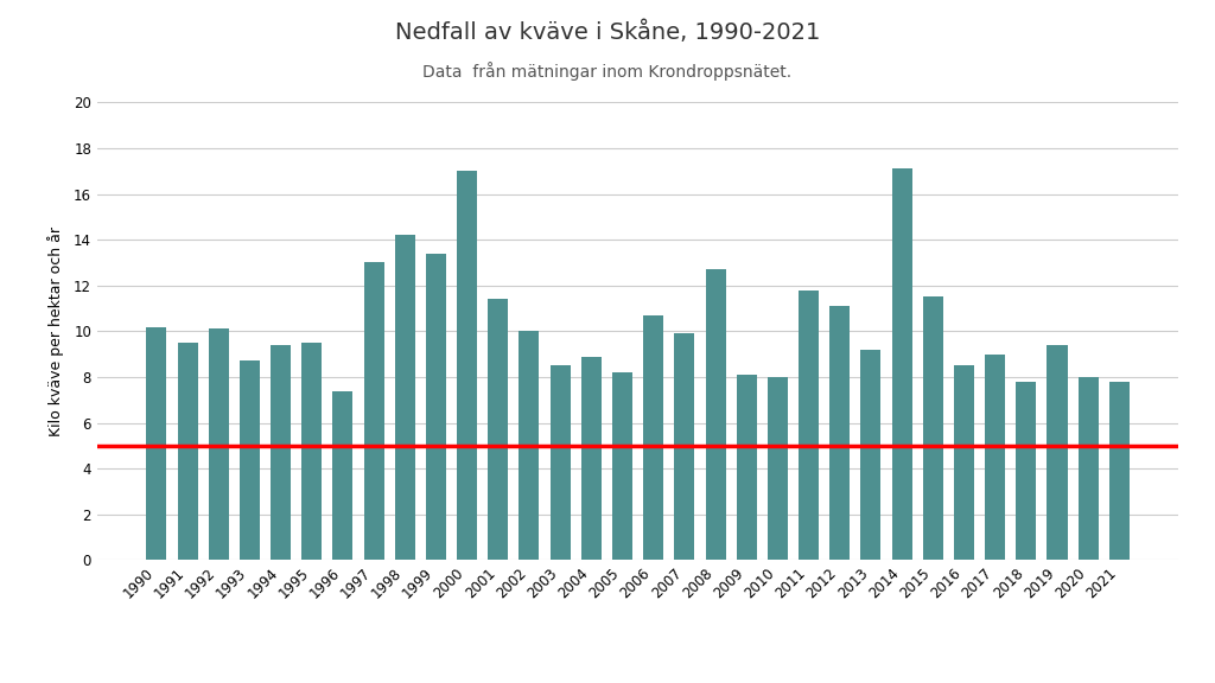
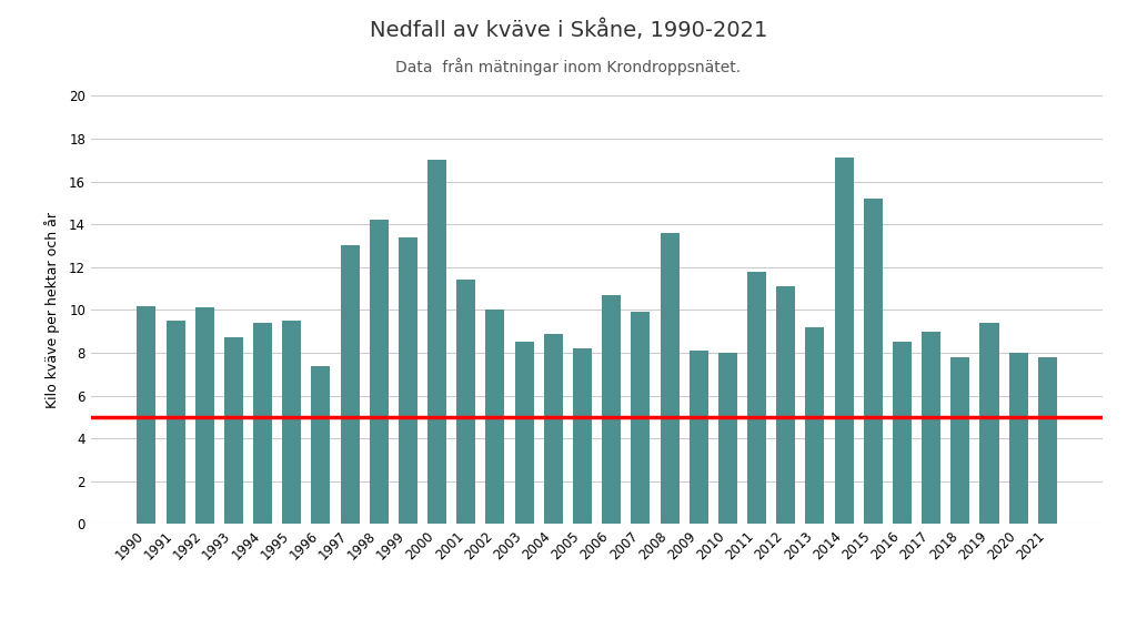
2008: 12.7 -> 13.6
2015: 11.5 -> 15.2
